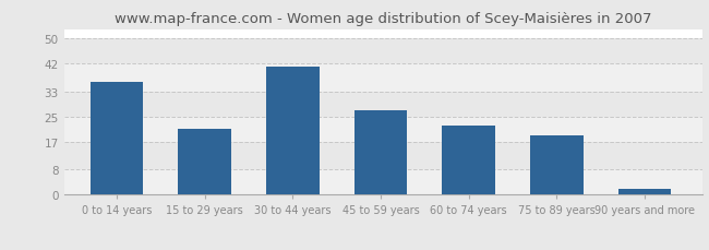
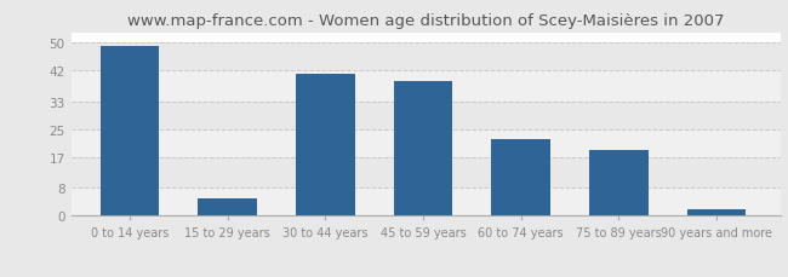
0 to 14 years: 36 -> 49
15 to 29 years: 21 -> 5
45 to 59 years: 27 -> 39
